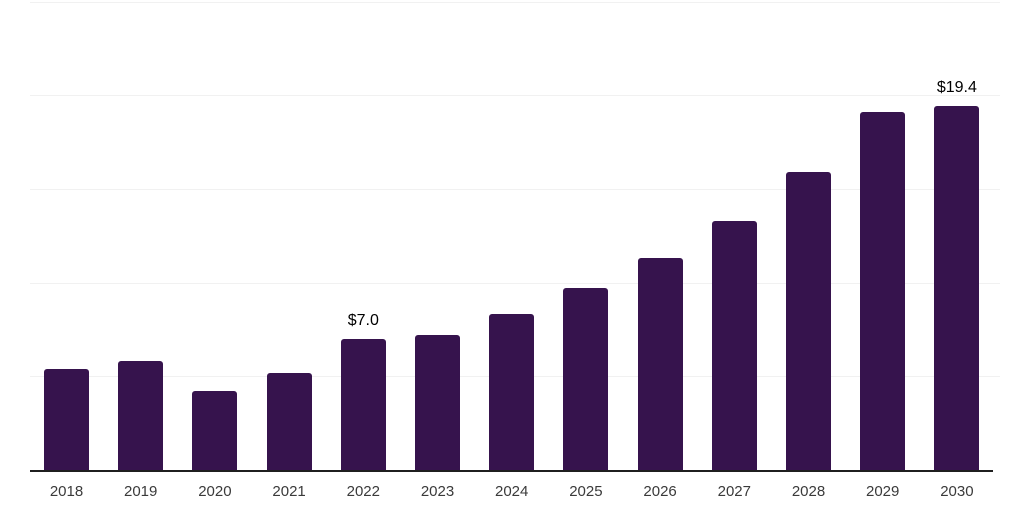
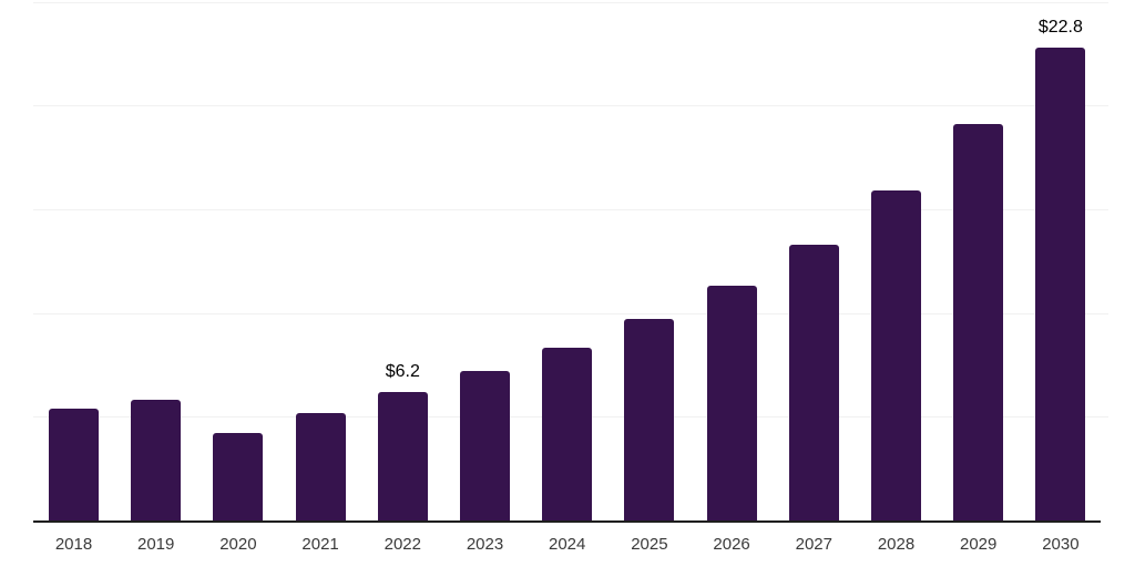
2022: $7.0 -> $6.2
2030: $19.4 -> $22.8
